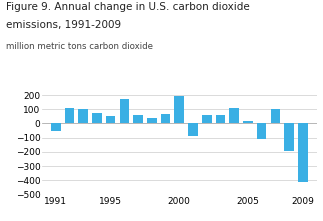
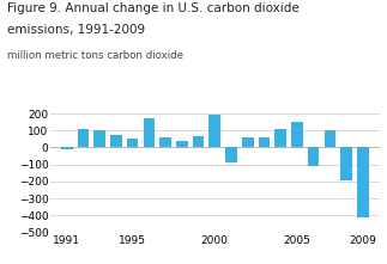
1991: -50 -> -10
2005: 20 -> 150
